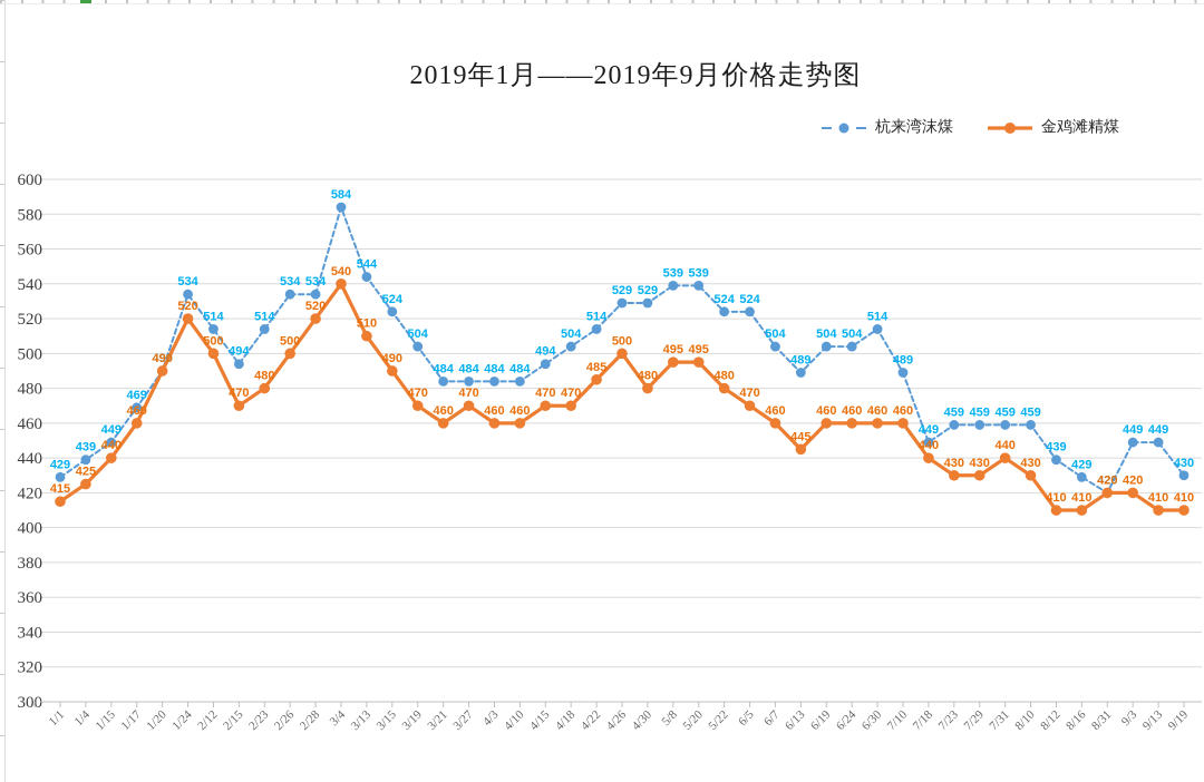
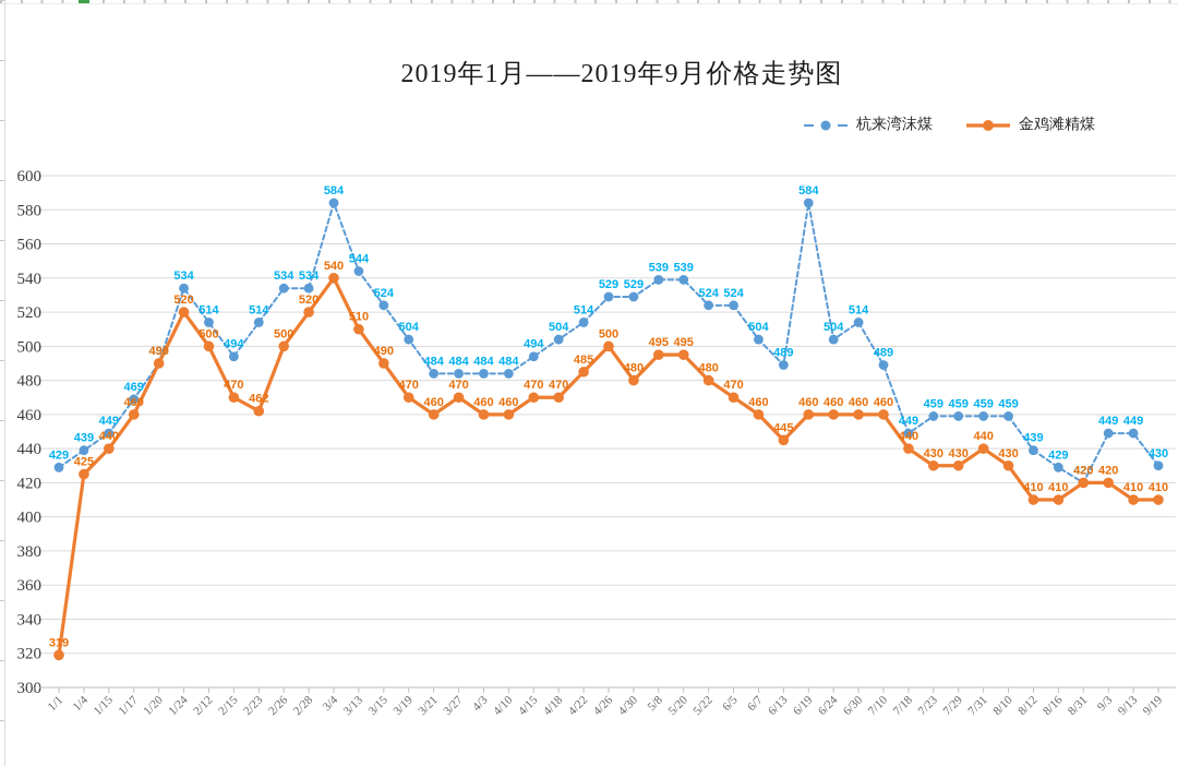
金鸡滩精煤/1/1: 415 -> 319
金鸡滩精煤/2/23: 480 -> 462
杭来湾沫煤/6/19: 504 -> 584
